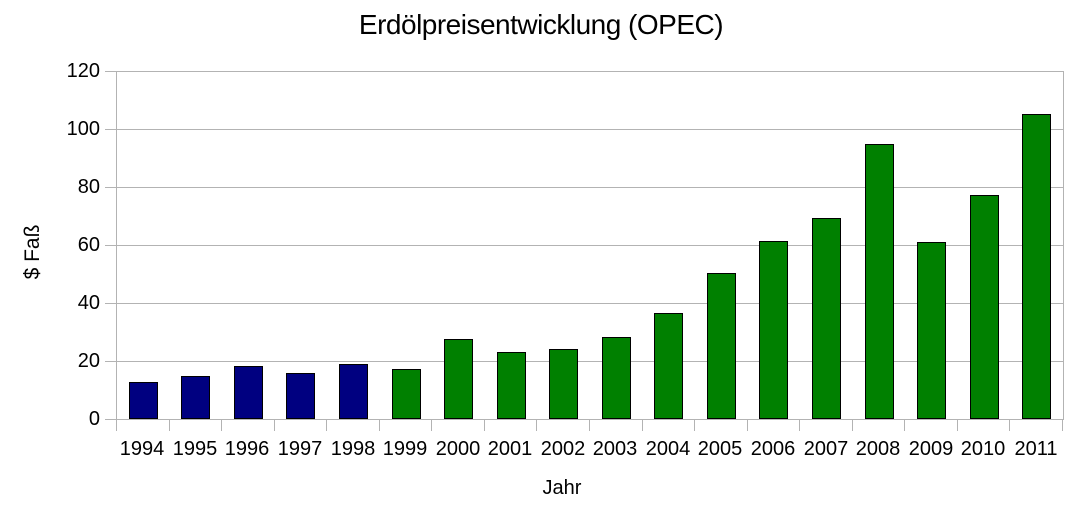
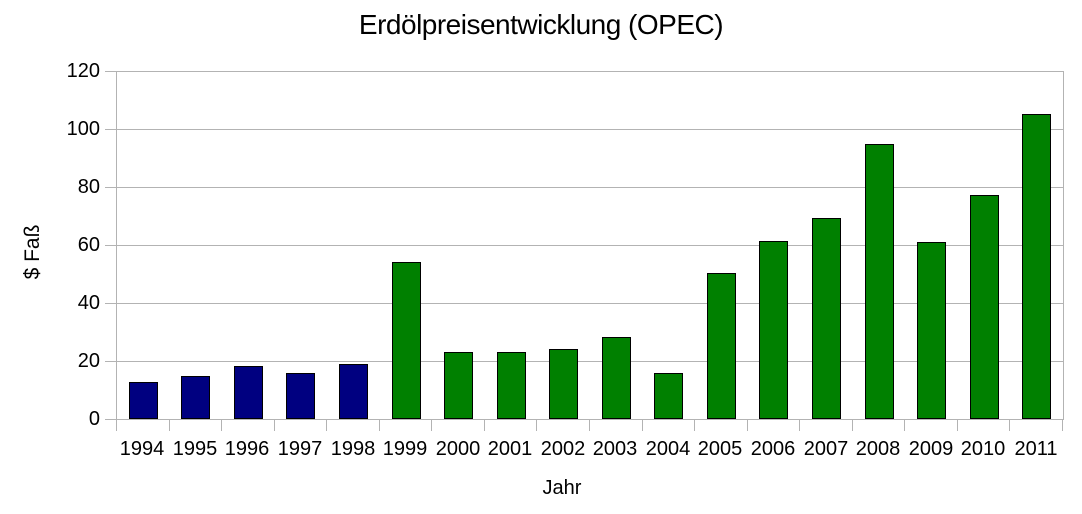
1999: 17 -> 54
2000: 28 -> 23
2004: 36 -> 16
